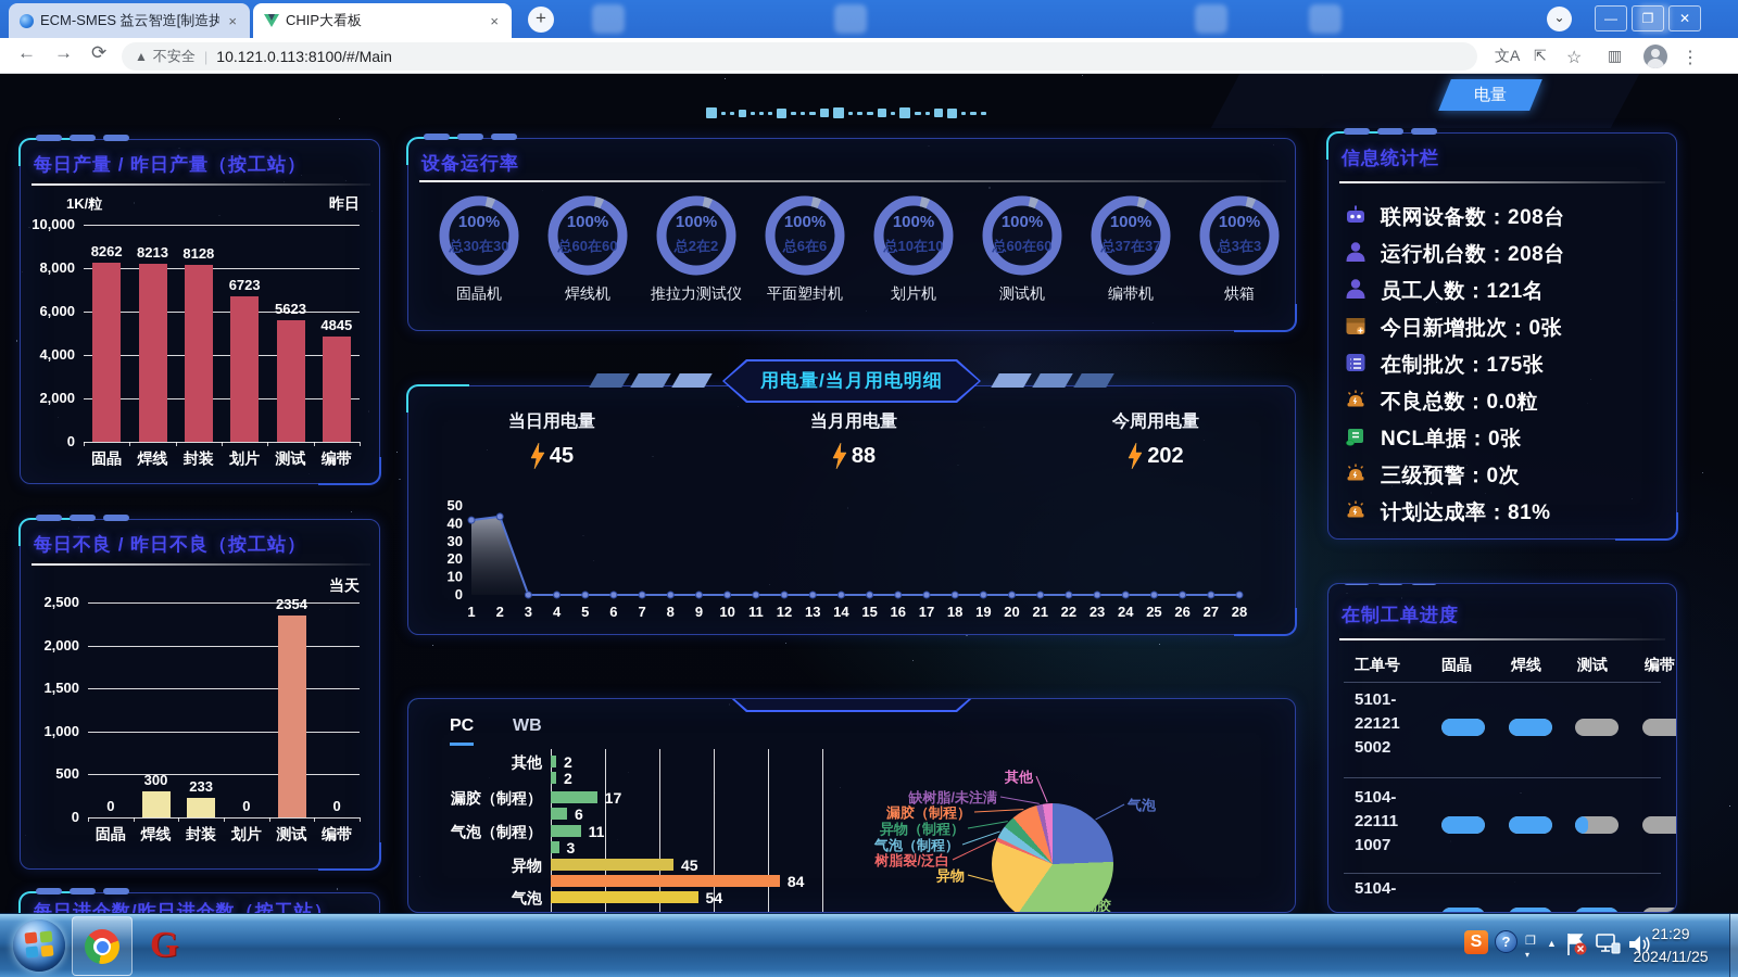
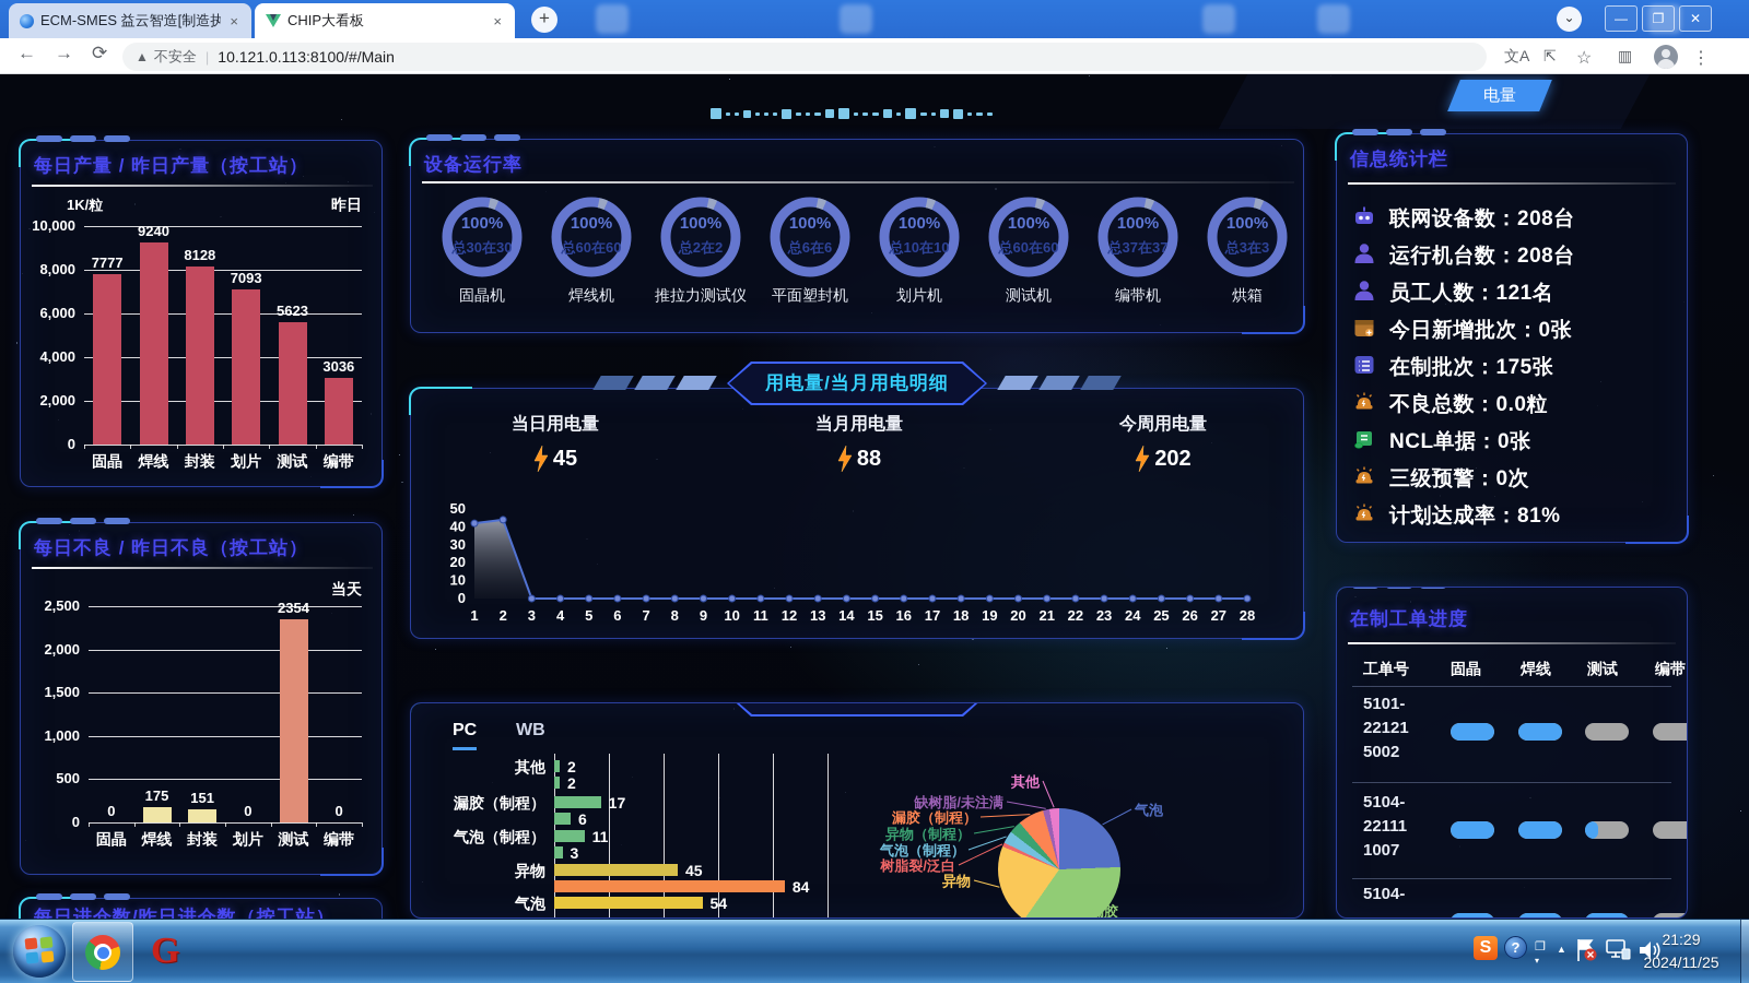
每日产量 / 昨日产量（按工站）/固晶: 8262 -> 7777
每日产量 / 昨日产量（按工站）/焊线: 8213 -> 9240
每日产量 / 昨日产量（按工站）/划片: 6723 -> 7093
每日产量 / 昨日产量（按工站）/编带: 4845 -> 3036
每日不良 / 昨日不良（按工站）/焊线: 300 -> 175
每日不良 / 昨日不良（按工站）/封装: 233 -> 151
